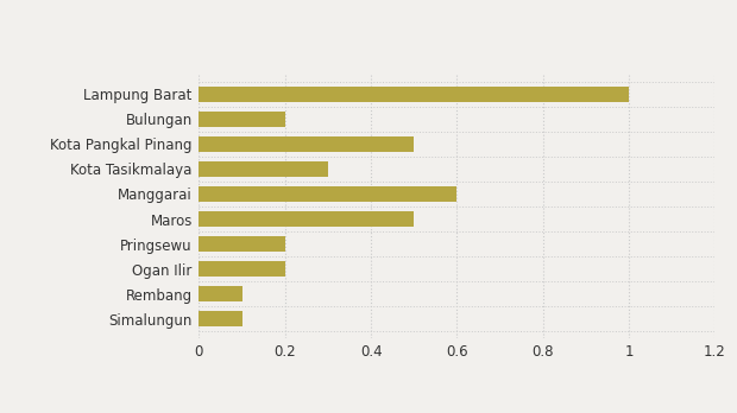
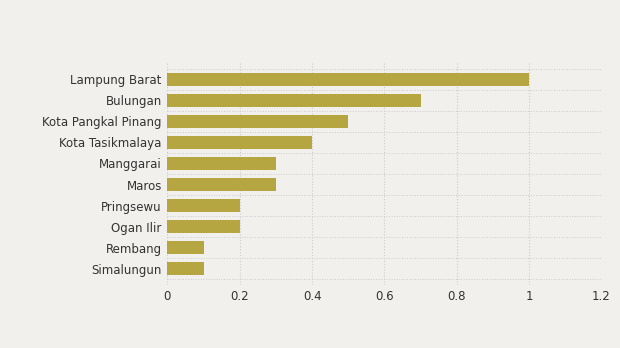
Bulungan: 0.2 -> 0.7
Kota Tasikmalaya: 0.3 -> 0.4
Manggarai: 0.6 -> 0.3
Maros: 0.5 -> 0.3
